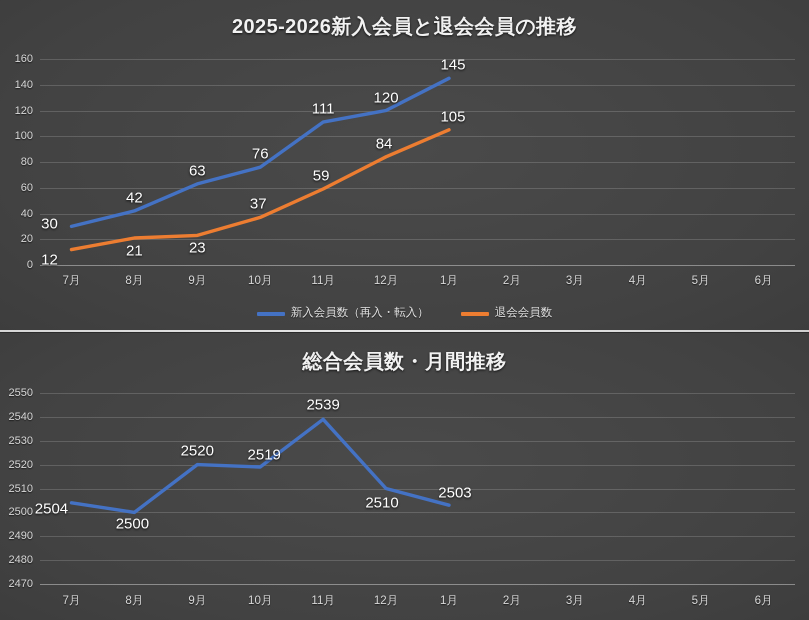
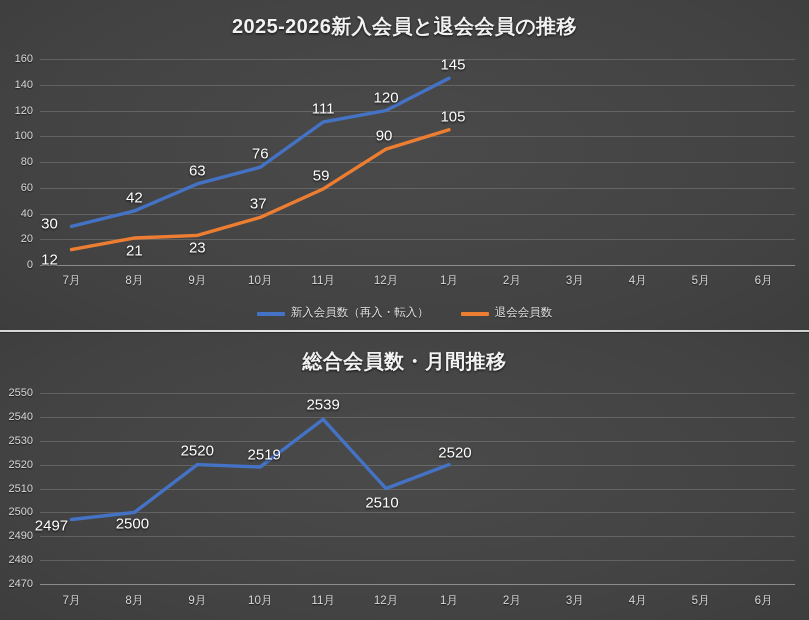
2025-2026新入会員と退会会員の推移/退会会員数/12月: 84 -> 90
総合会員数・月間推移/7月: 2504 -> 2497
総合会員数・月間推移/1月: 2503 -> 2520
